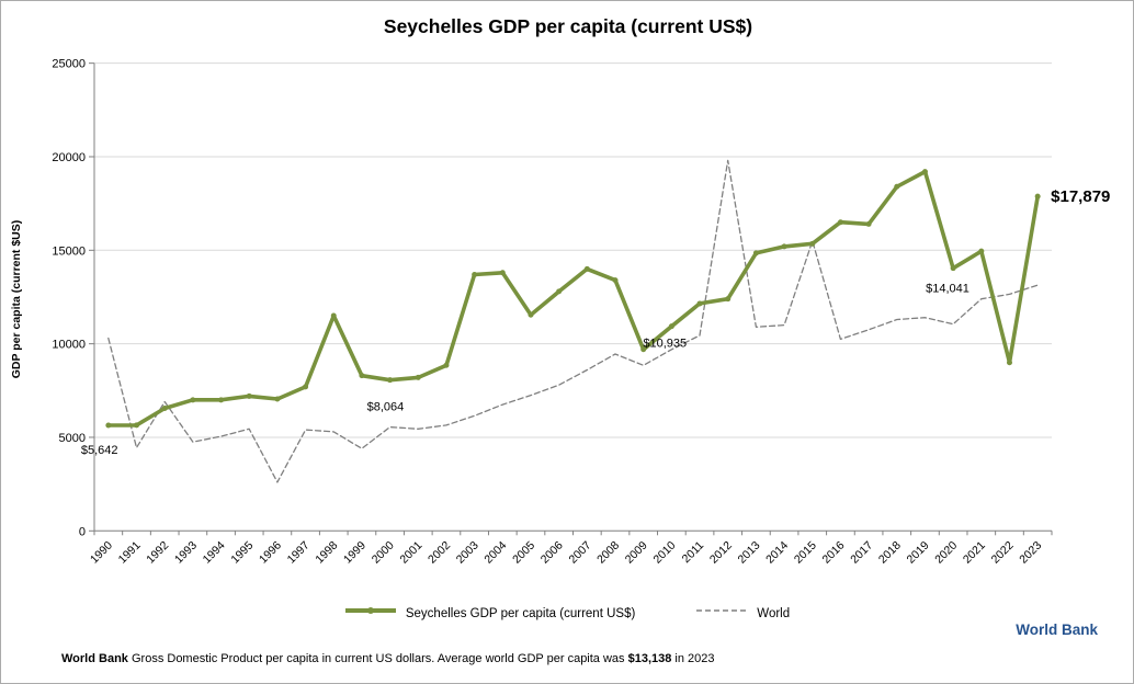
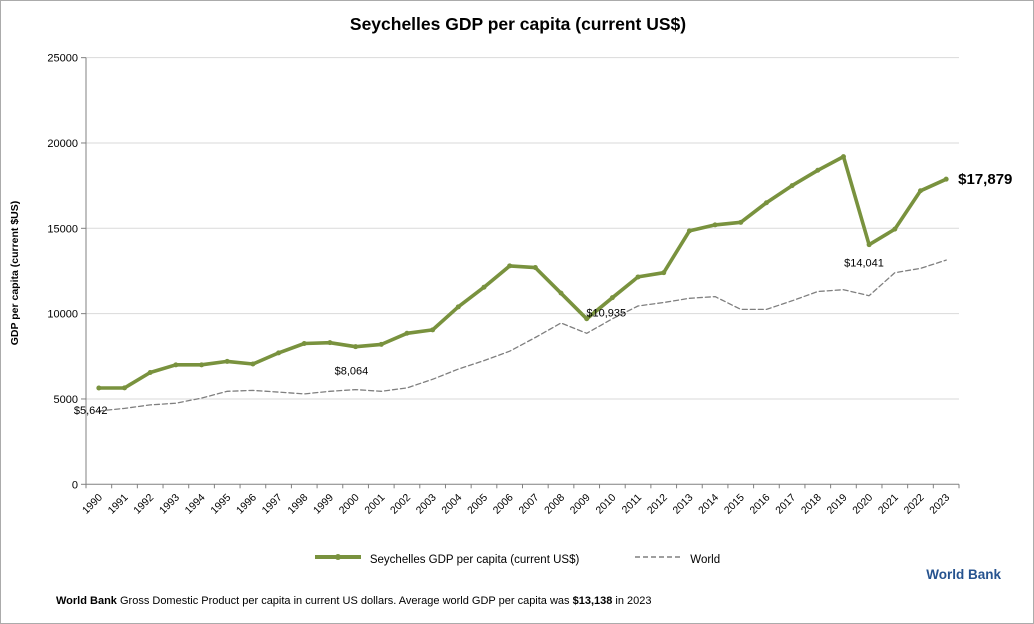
World/1990: 10300 -> 4300
World/1992: 6900 -> 4600
World/1996: 2600 -> 5500
Seychelles GDP per capita (current US$)/1998: 11500 -> 8200
World/1999: 4400 -> 5400
Seychelles GDP per capita (current US$)/2003: 13700 -> 9000
Seychelles GDP per capita (current US$)/2004: 13800 -> 10400
Seychelles GDP per capita (current US$)/2007: 14000 -> 12700
Seychelles GDP per capita (current US$)/2008: 13400 -> 11200
World/2012: 19800 -> 10600
World/2015: 15500 -> 10200
Seychelles GDP per capita (current US$)/2017: 16400 -> 17500
Seychelles GDP per capita (current US$)/2022: 9000 -> 17200
